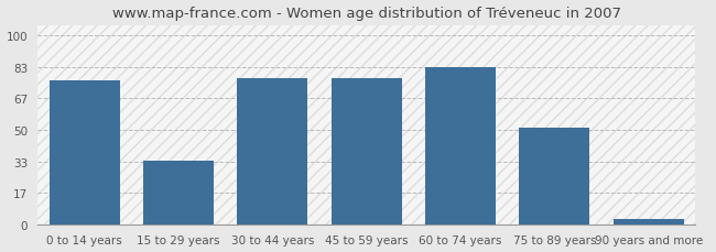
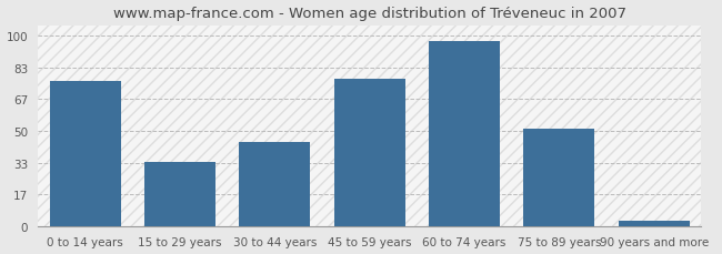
30 to 44 years: 77 -> 44
60 to 74 years: 83 -> 97
